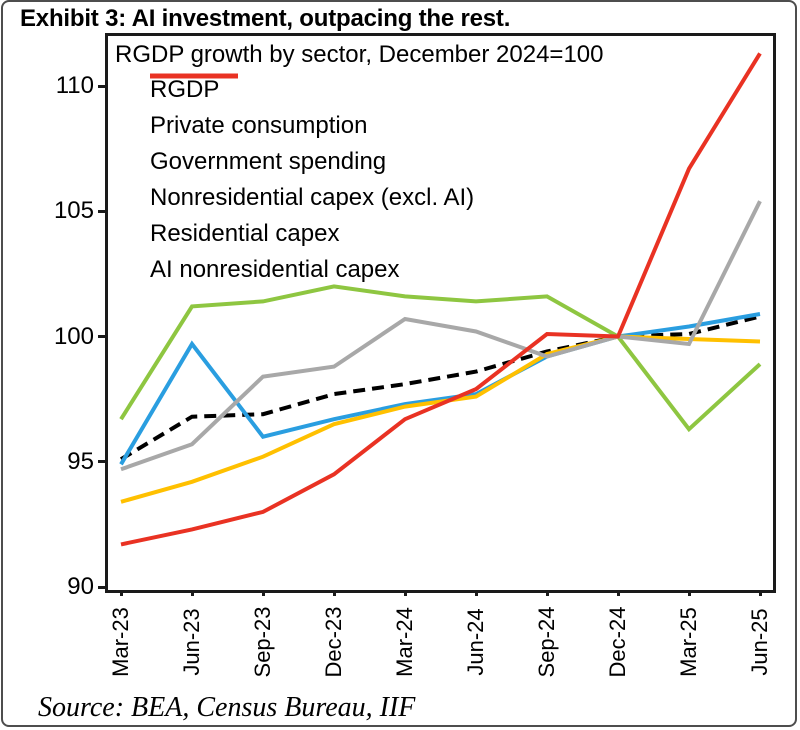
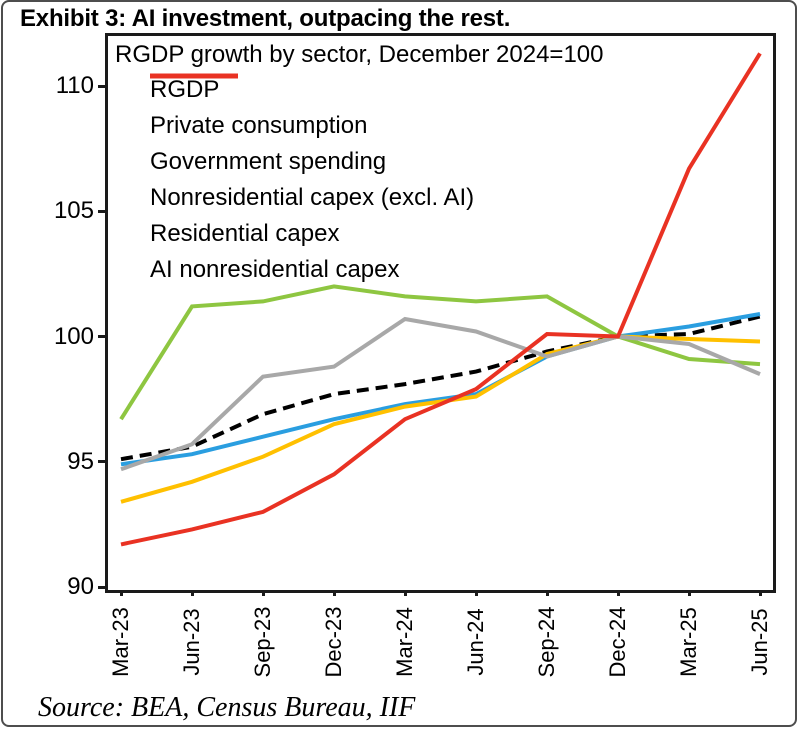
RGDP/Jun-23: 96.8 -> 95.6
Private consumption/Jun-23: 99.7 -> 95.3
Nonresidential capex (excl. AI)/Mar-25: 96.3 -> 99.1
Residential capex/Jun-25: 105.4 -> 98.5
